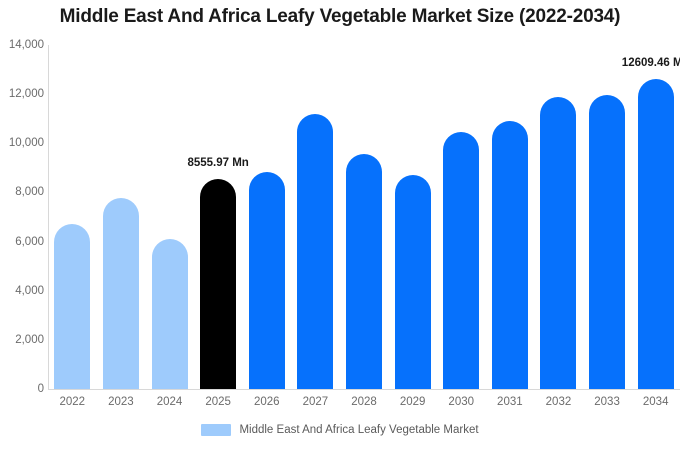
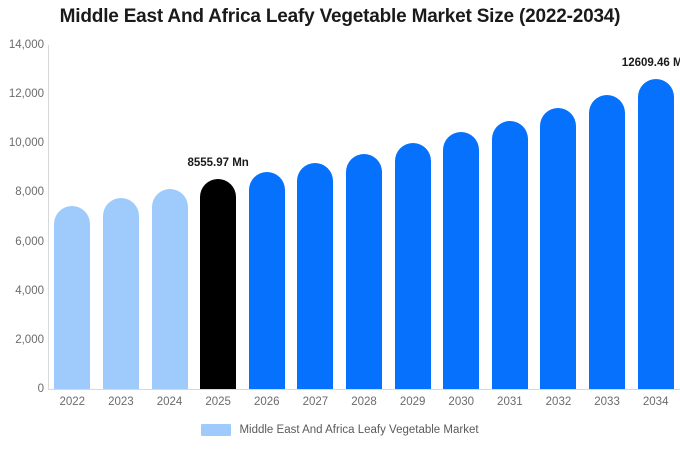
2022: 6700 -> 7400
2024: 6100 -> 8100
2027: 11200 -> 9200
2029: 8700 -> 10000
2032: 11900 -> 11400
